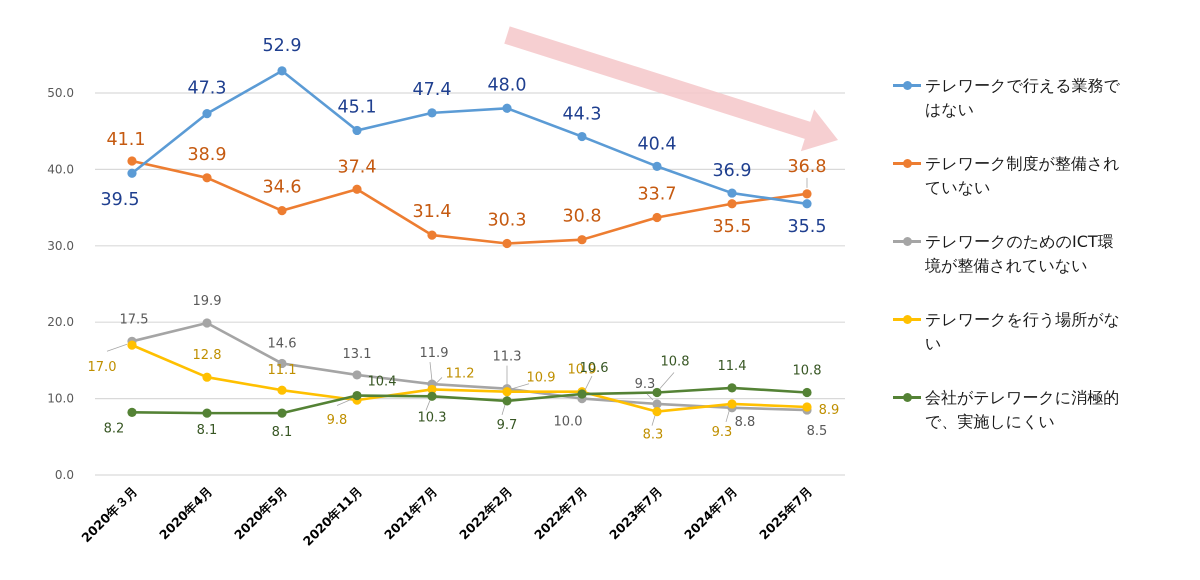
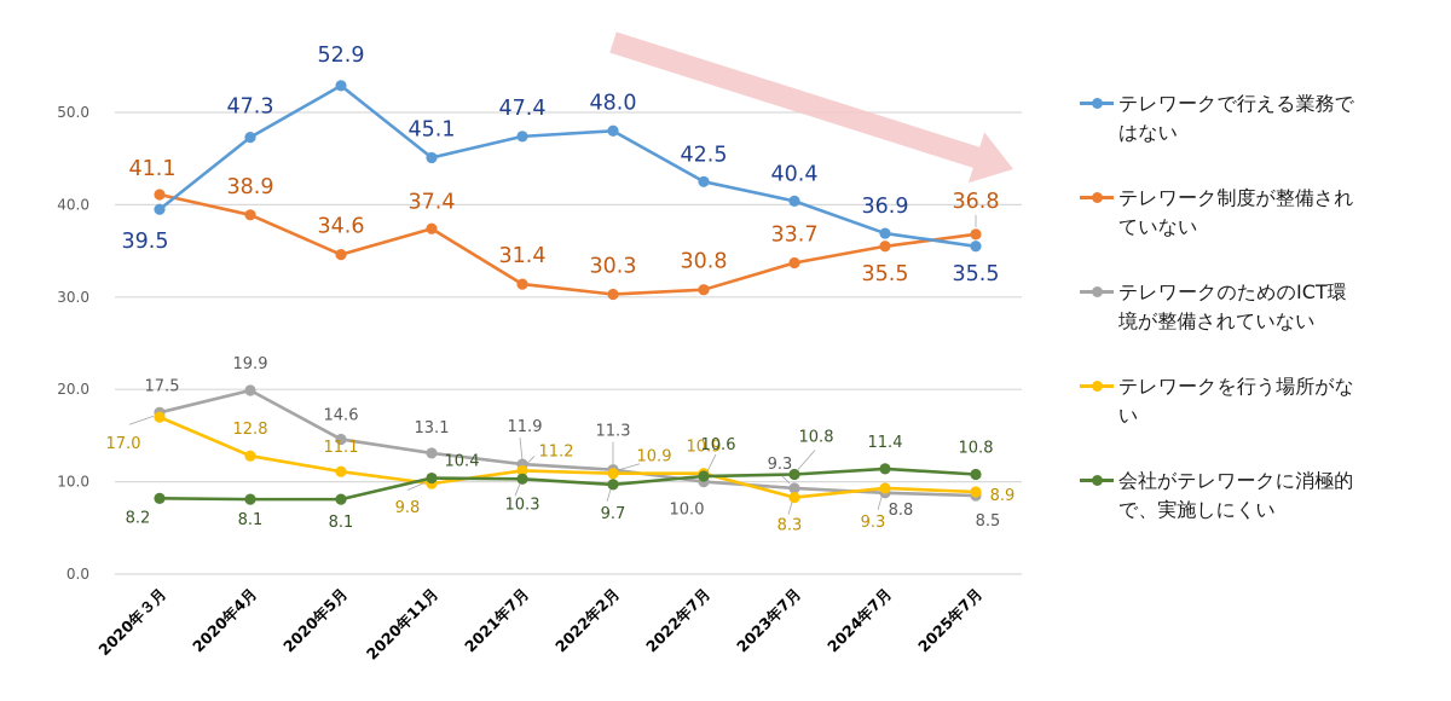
テレワークで行える業務ではない/2022年7月: 44.3 -> 42.5
